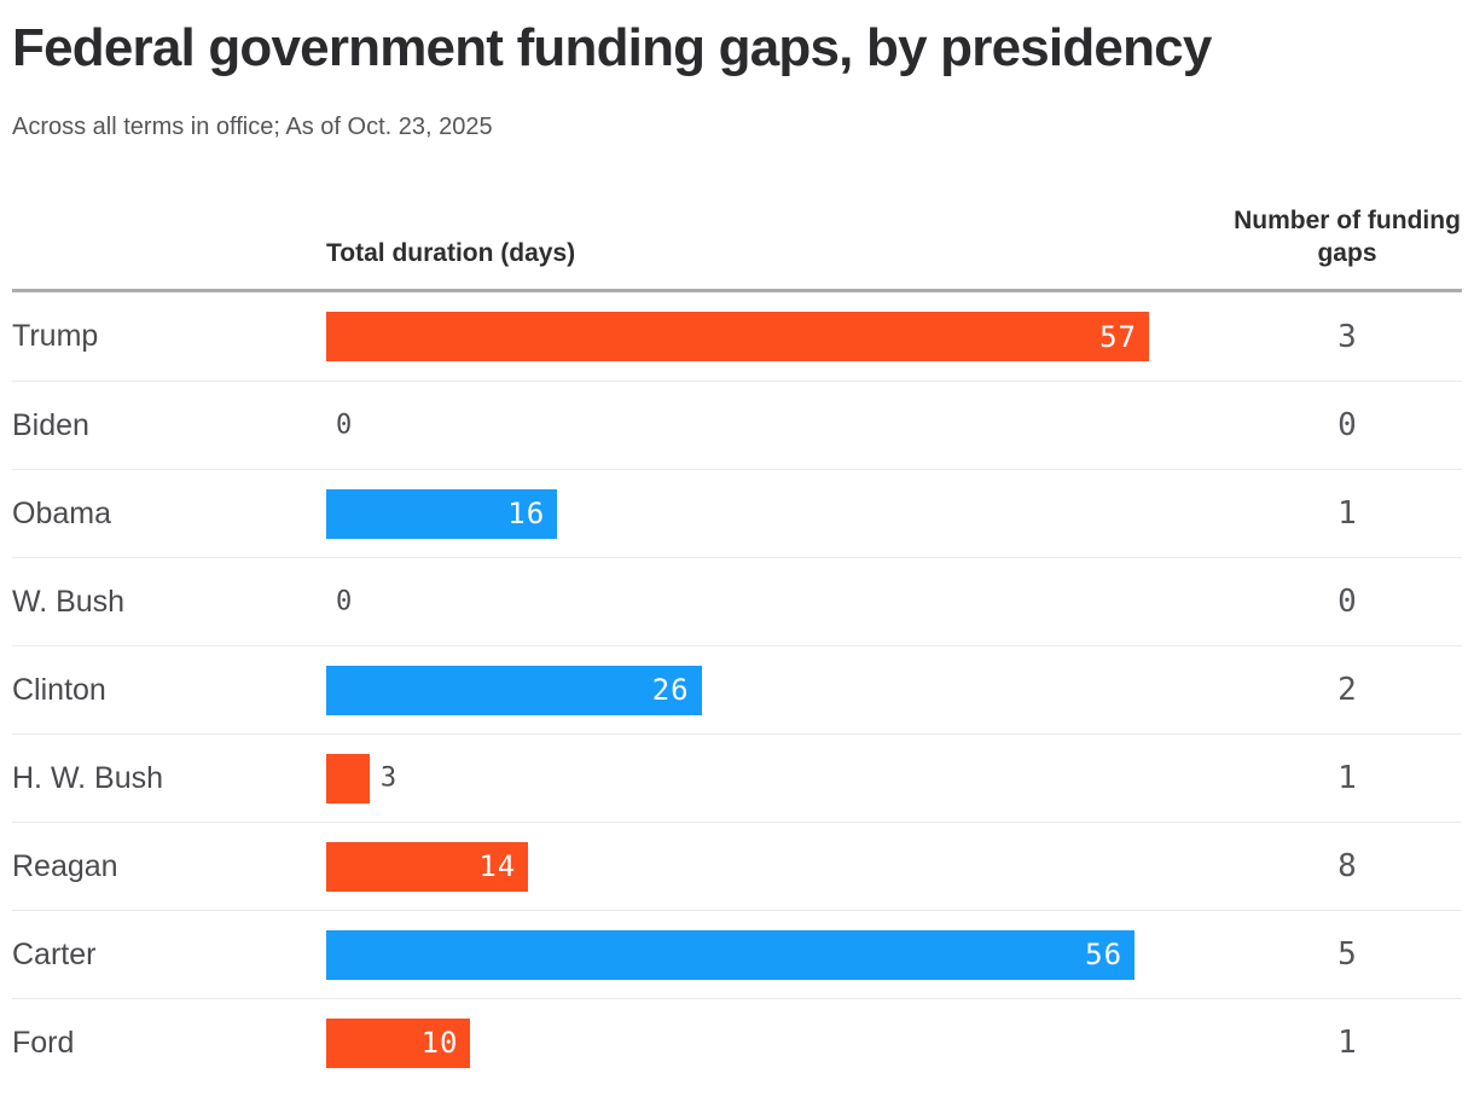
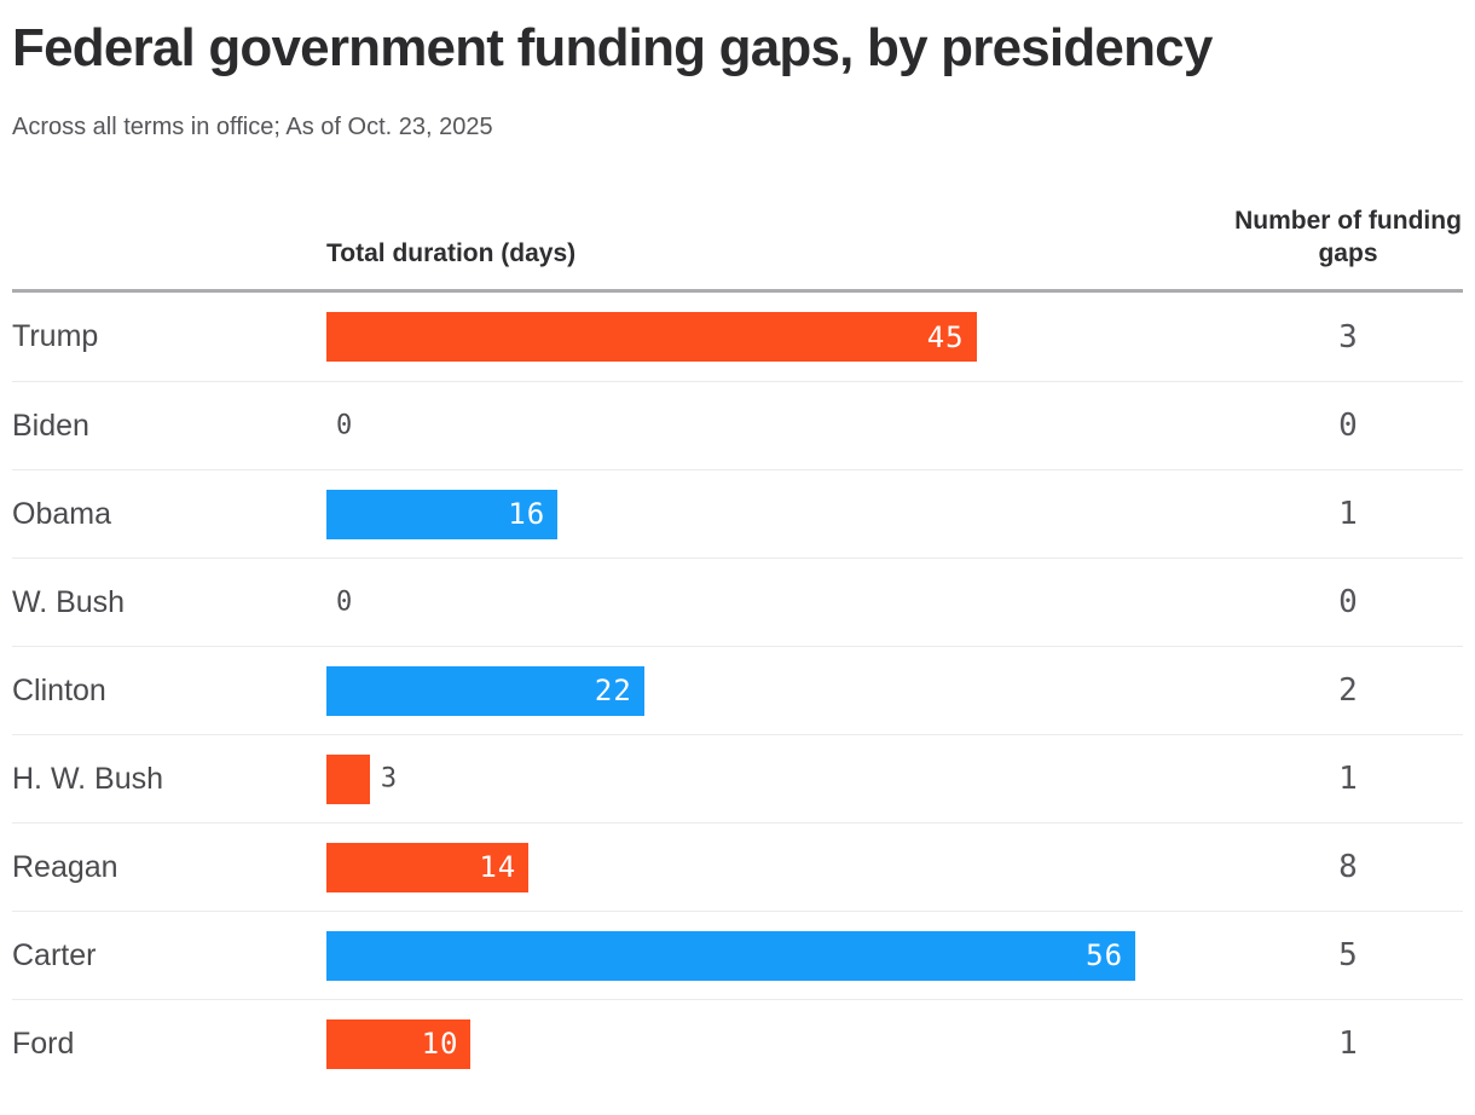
Total duration (days)/Trump: 57 -> 45
Total duration (days)/Clinton: 26 -> 22
